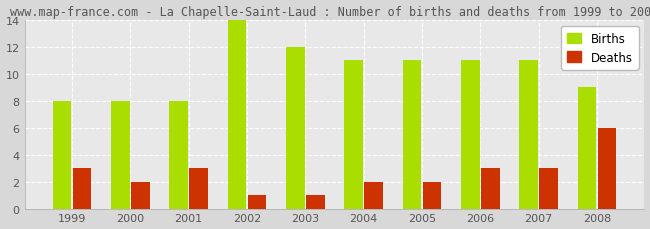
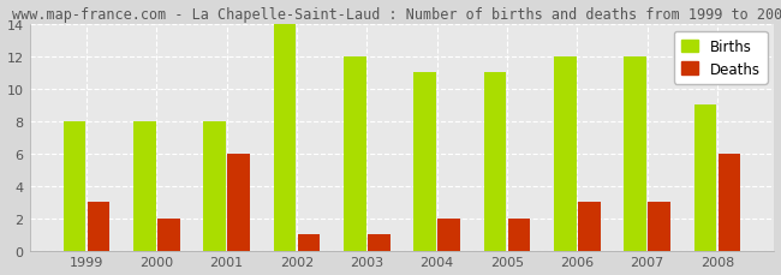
Deaths/2001: 3 -> 6
Births/2006: 11 -> 12
Births/2007: 11 -> 12
